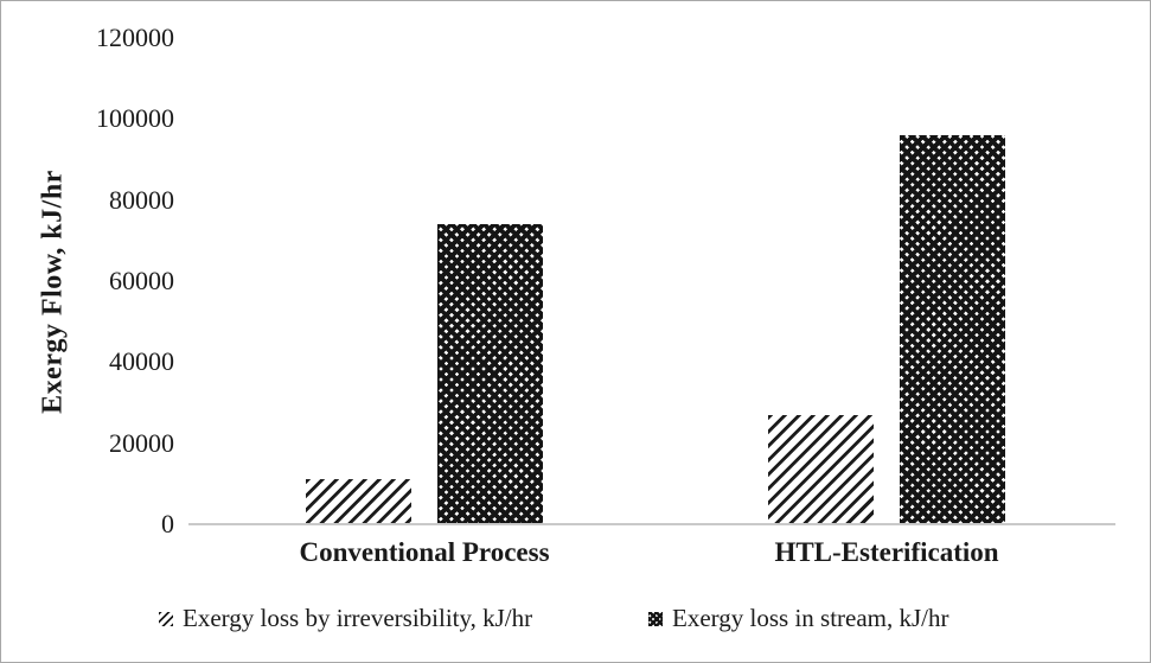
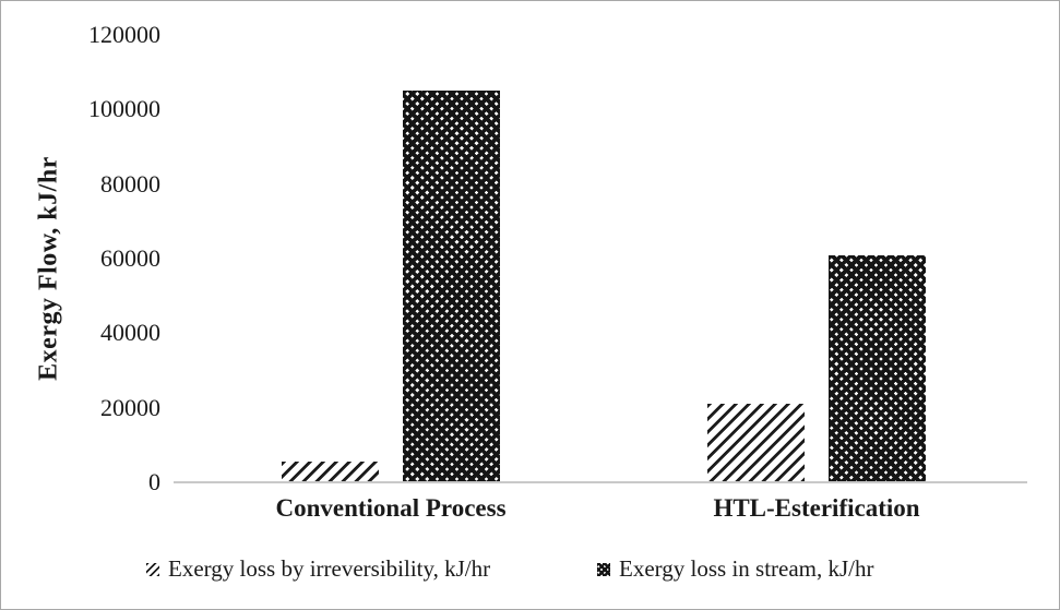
Exergy loss by irreversibility, kJ/hr/Conventional Process: 11000 -> 6000
Exergy loss in stream, kJ/hr/Conventional Process: 74000 -> 105000
Exergy loss by irreversibility, kJ/hr/HTL-Esterification: 27000 -> 21000
Exergy loss in stream, kJ/hr/HTL-Esterification: 96000 -> 61000
